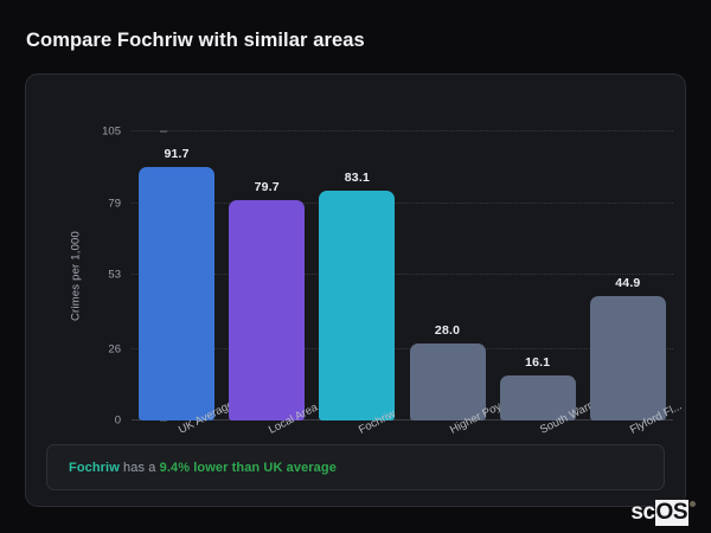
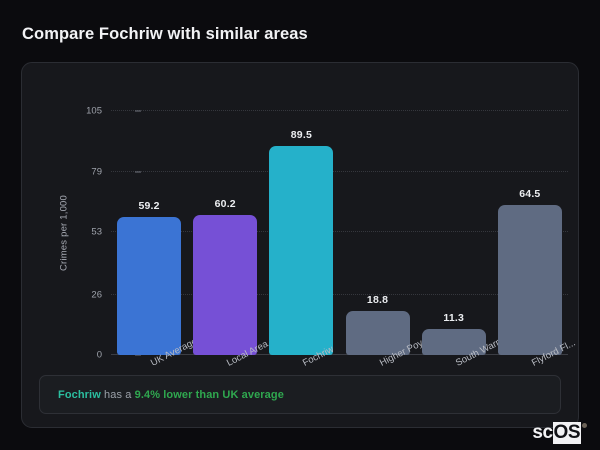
UK Average: 91.7 -> 59.2
Local Area: 79.7 -> 60.2
Fochriw: 83.1 -> 89.5
Higher Poy...: 28.0 -> 18.8
South Warn...: 16.1 -> 11.3
Flyford Fl...: 44.9 -> 64.5
